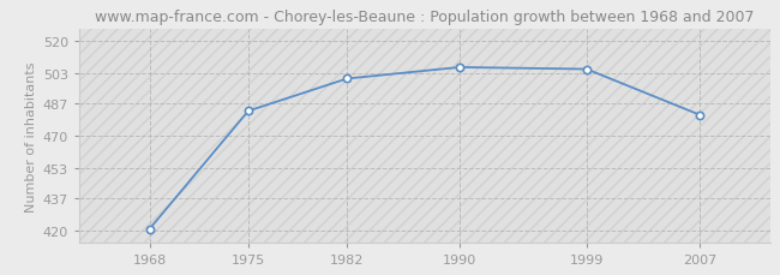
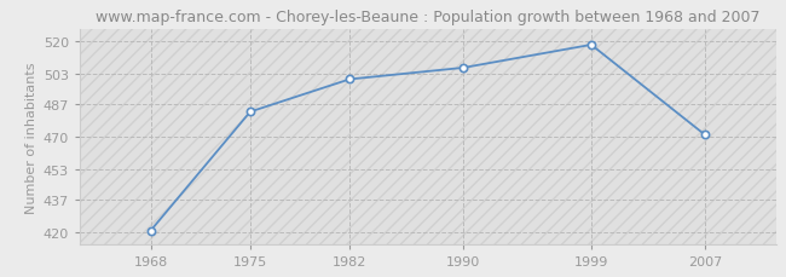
1999: 505 -> 518
2007: 481 -> 471
